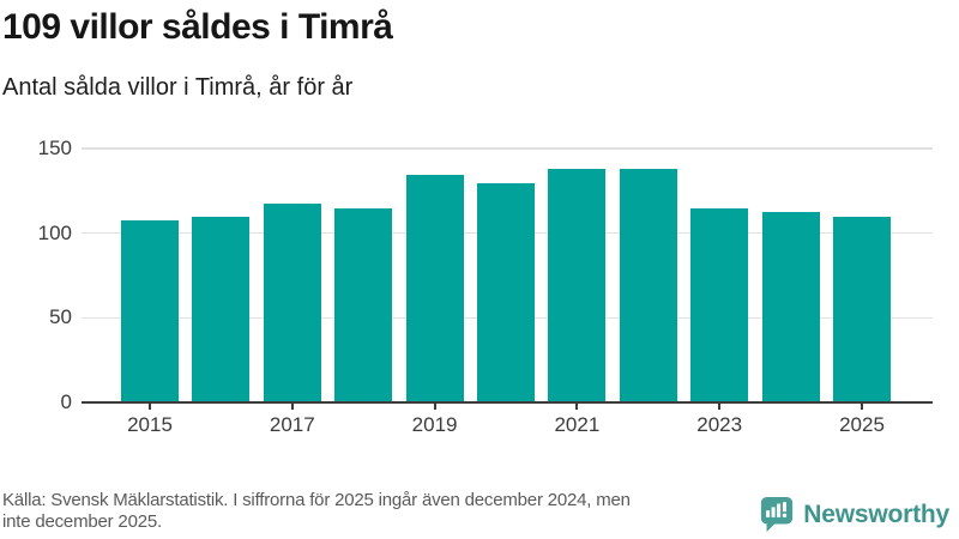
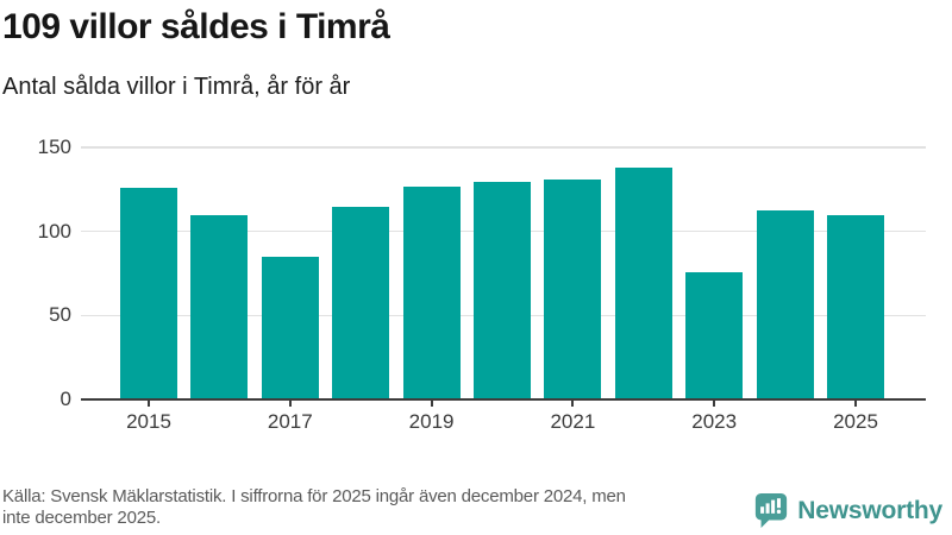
2015: 107 -> 125
2017: 117 -> 84
2019: 134 -> 126
2021: 137 -> 130
2023: 114 -> 75
